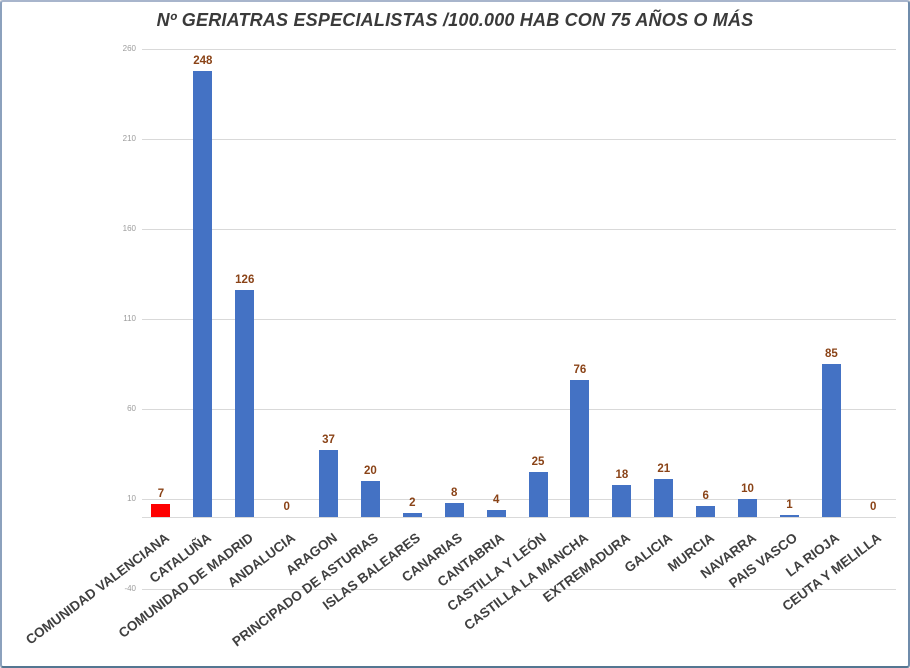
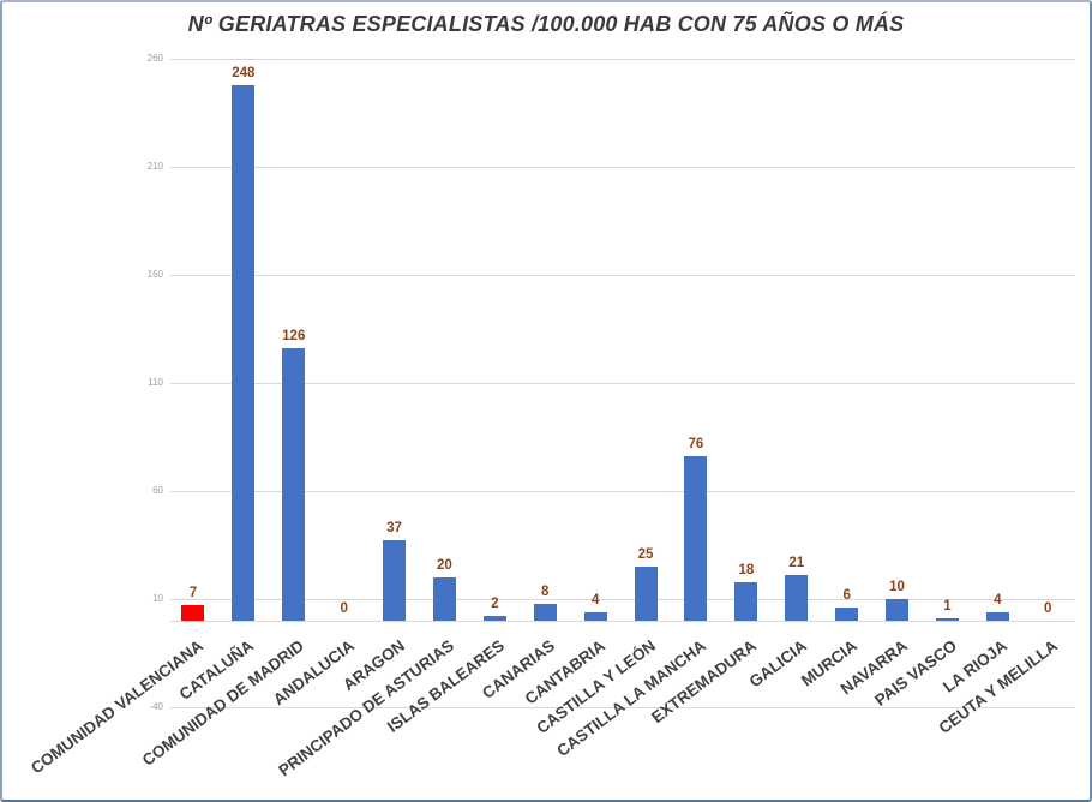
LA RIOJA: 85 -> 4
